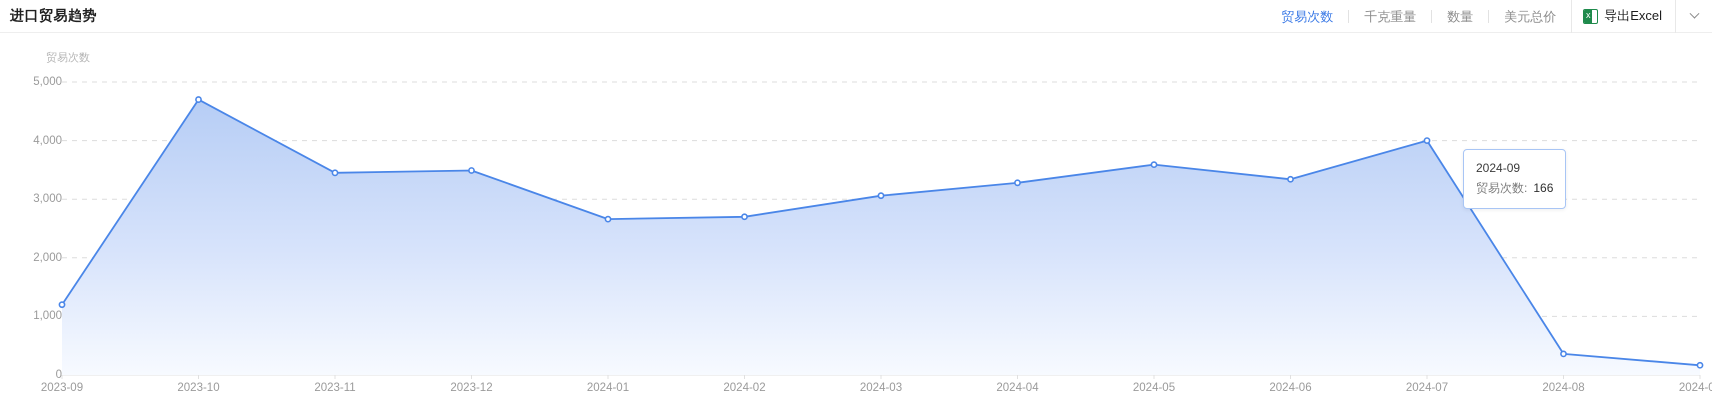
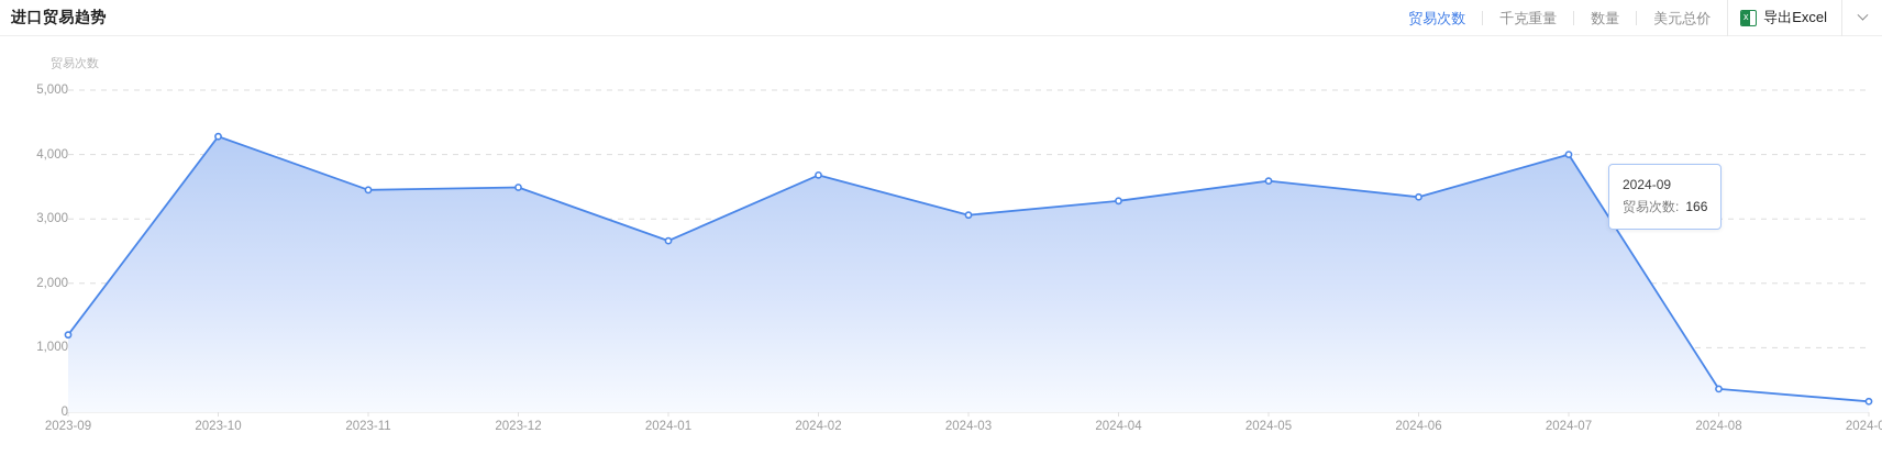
2023-10: 4700 -> 4300
2024-02: 2700 -> 3700
